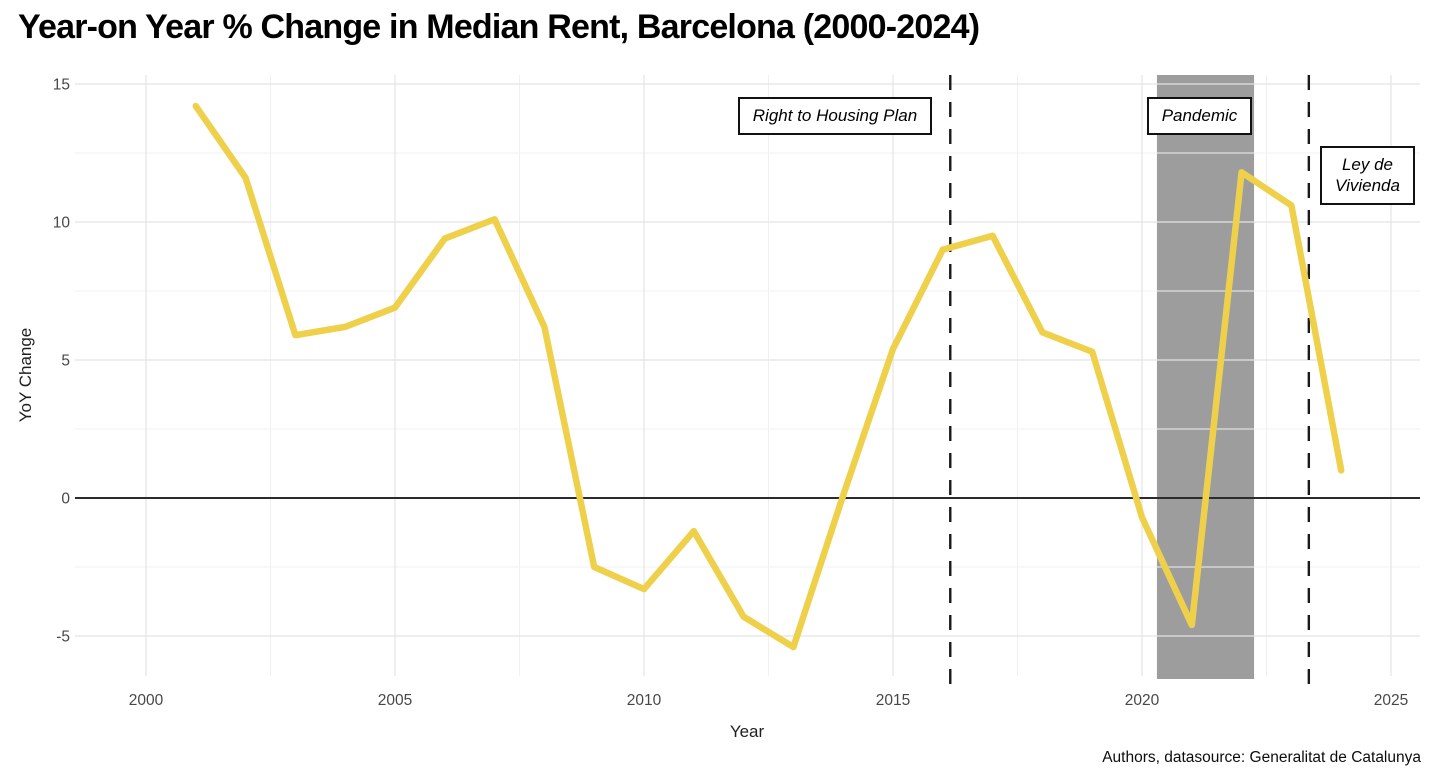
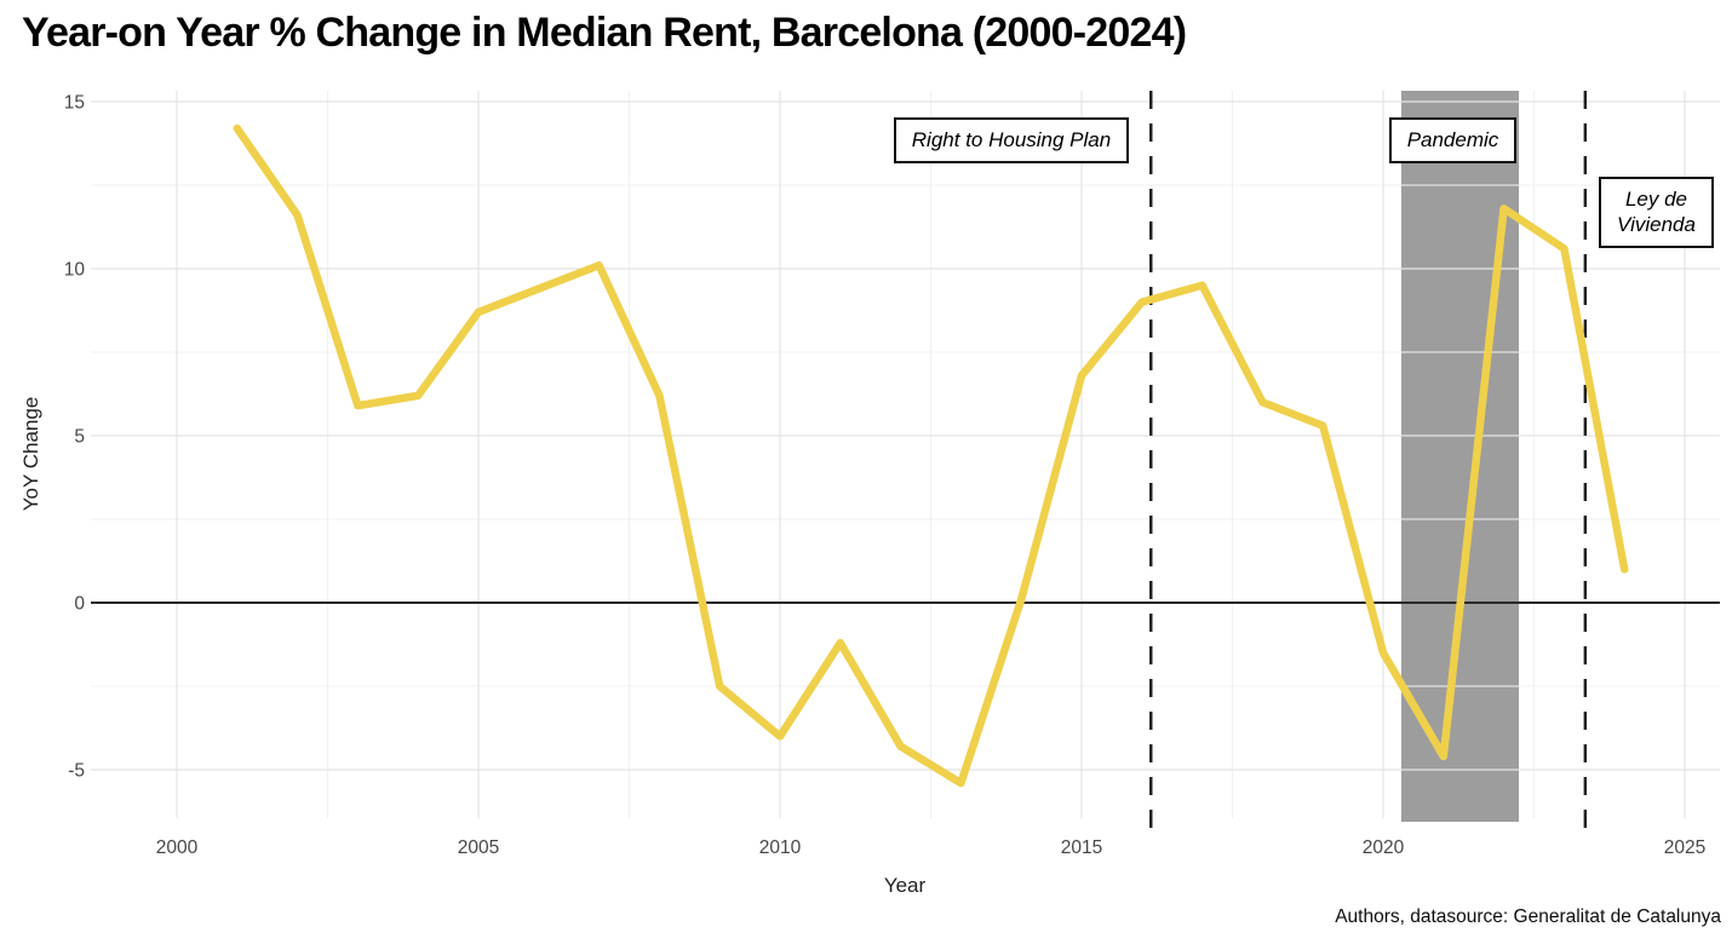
2005: 6.9 -> 8.7
2010: -3.3 -> -4.0
2015: 5.4 -> 6.8
2020: -0.7 -> -1.5
